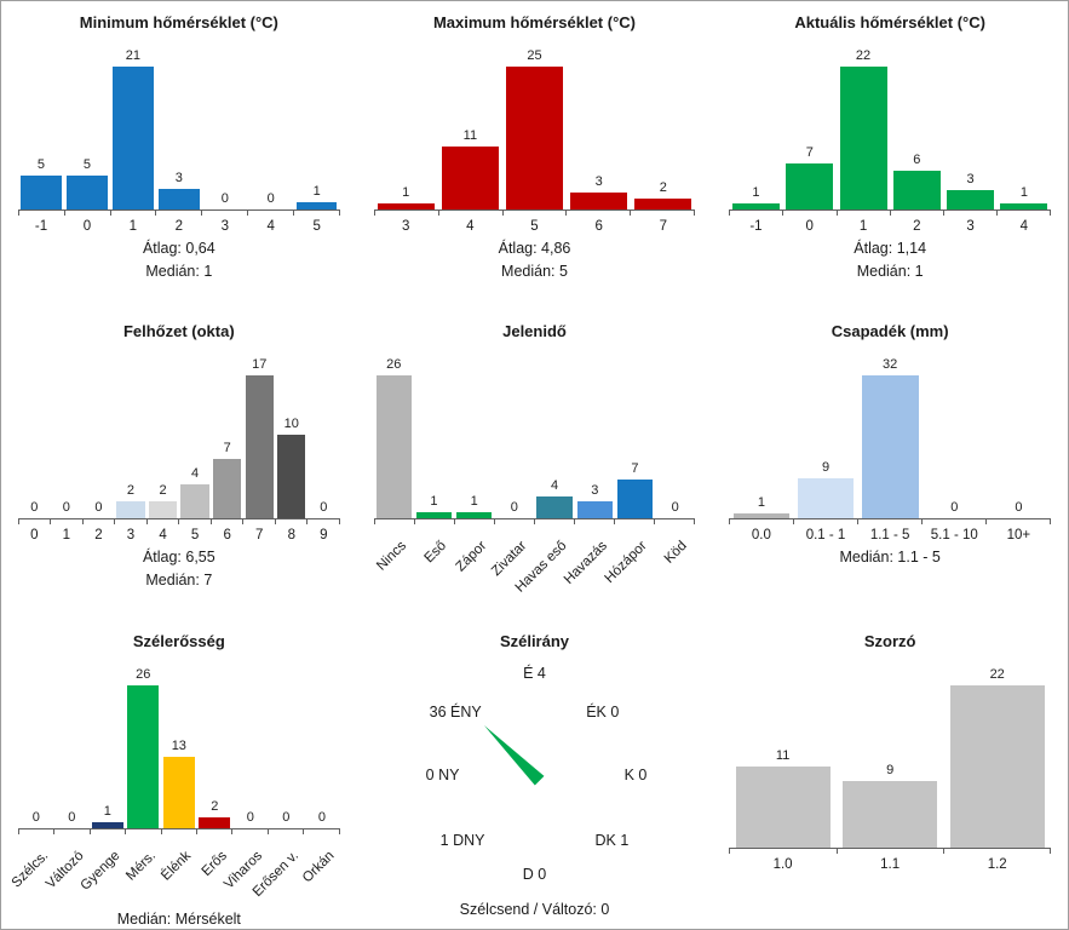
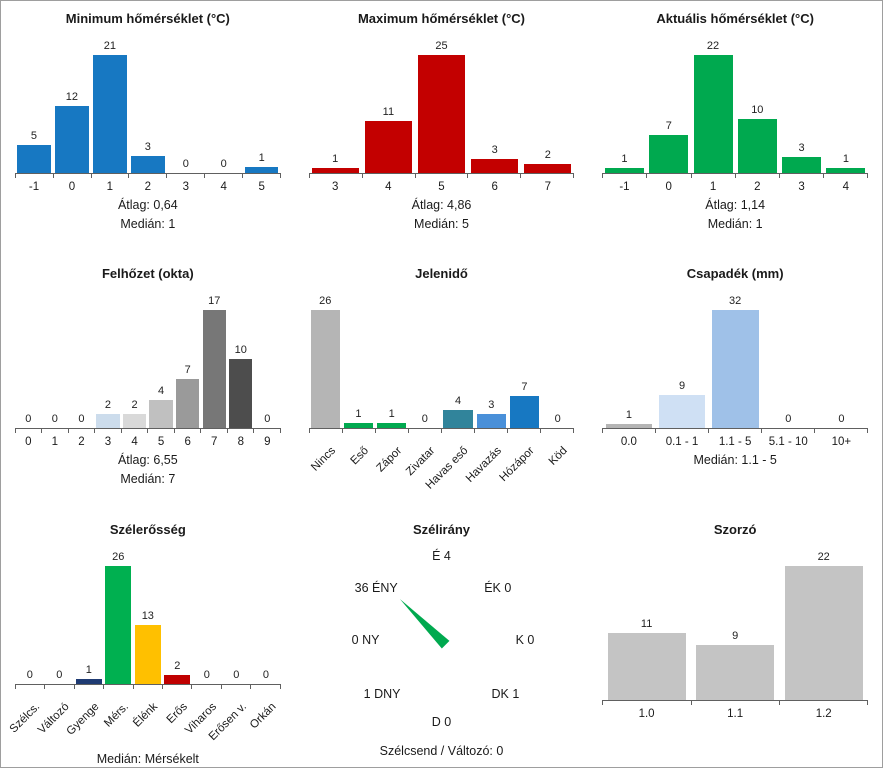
Minimum hőmérséklet (°C)/0: 5 -> 12
Aktuális hőmérséklet (°C)/2: 6 -> 10
